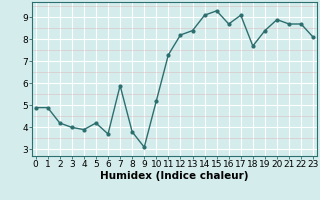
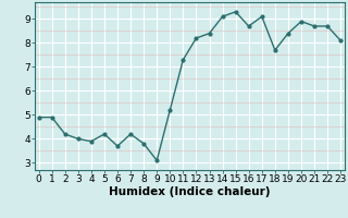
7: 5.9 -> 4.2
